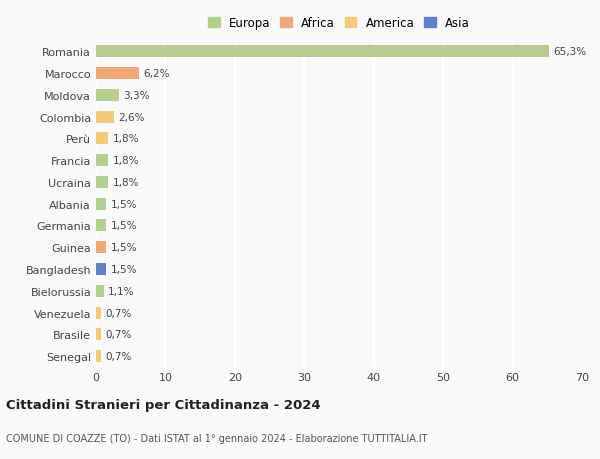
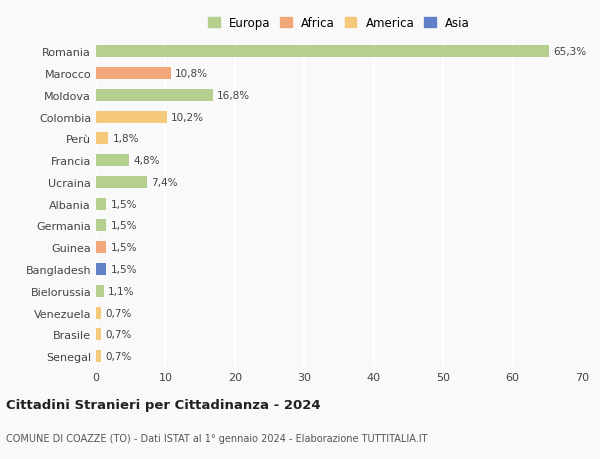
Marocco: 6,2% -> 10,8%
Moldova: 3,3% -> 16,8%
Colombia: 2,6% -> 10,2%
Francia: 1,8% -> 4,8%
Ucraina: 1,8% -> 7,4%
